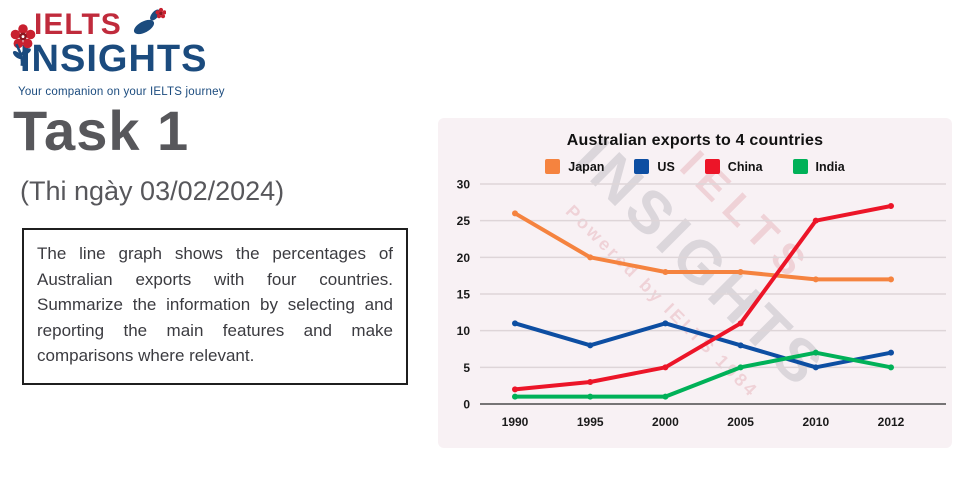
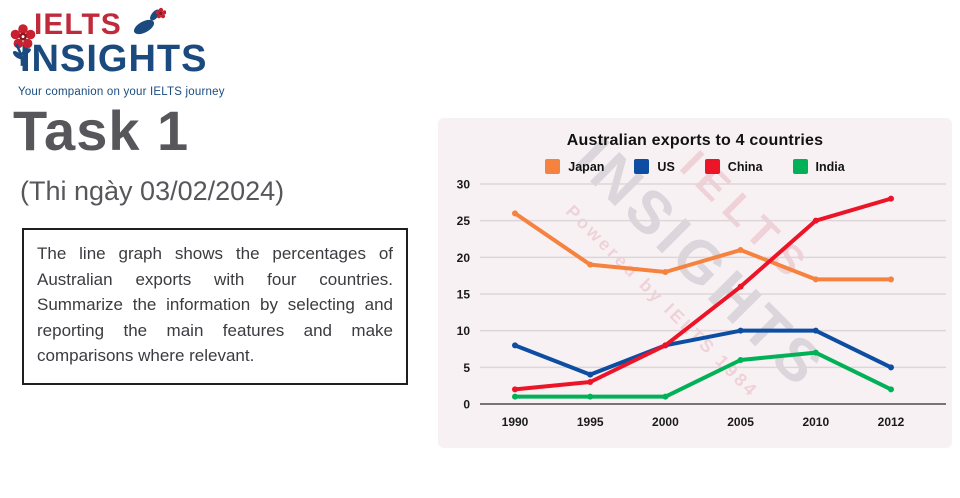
US/1990: 11 -> 8
Japan/1995: 20 -> 19
US/1995: 8 -> 4
US/2000: 11 -> 8
China/2000: 5 -> 8
Japan/2005: 18 -> 21
US/2005: 8 -> 10
China/2005: 11 -> 16
India/2005: 5 -> 6
US/2010: 5 -> 10
US/2012: 7 -> 5
China/2012: 27 -> 28
India/2012: 5 -> 2
